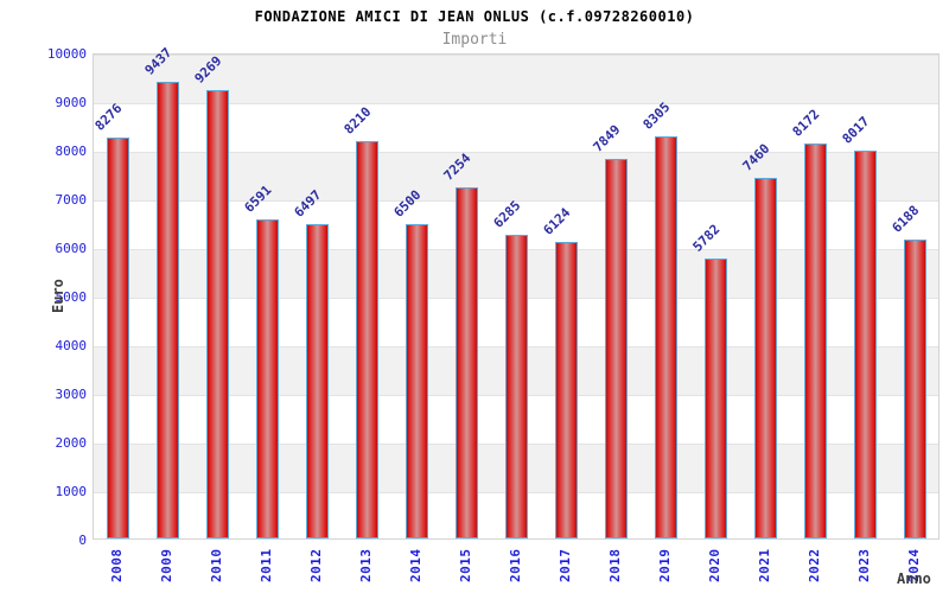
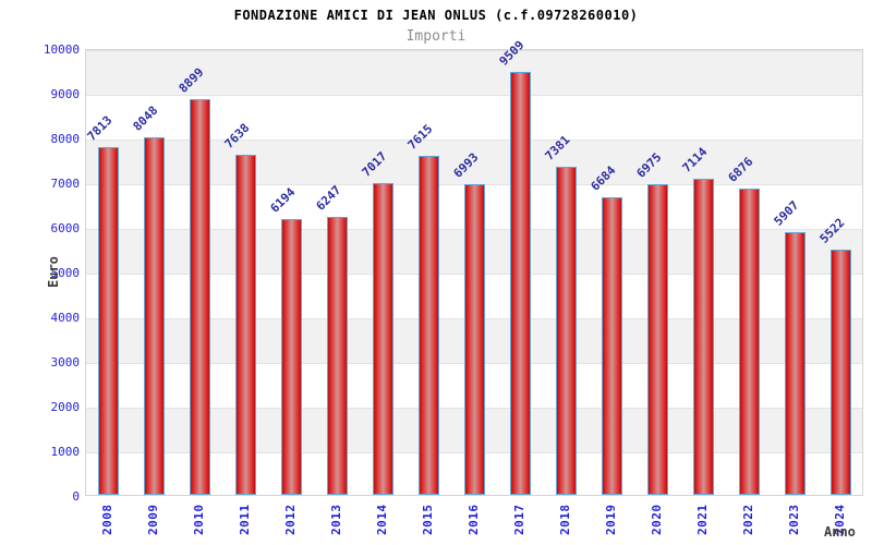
2008: 8276 -> 7813
2009: 9437 -> 8048
2010: 9269 -> 8899
2011: 6591 -> 7638
2012: 6497 -> 6194
2013: 8210 -> 6247
2014: 6500 -> 7017
2015: 7254 -> 7615
2016: 6285 -> 6993
2017: 6124 -> 9509
2018: 7849 -> 7381
2019: 8305 -> 6684
2020: 5782 -> 6975
2021: 7460 -> 7114
2022: 8172 -> 6876
2023: 8017 -> 5907
2024: 6188 -> 5522
